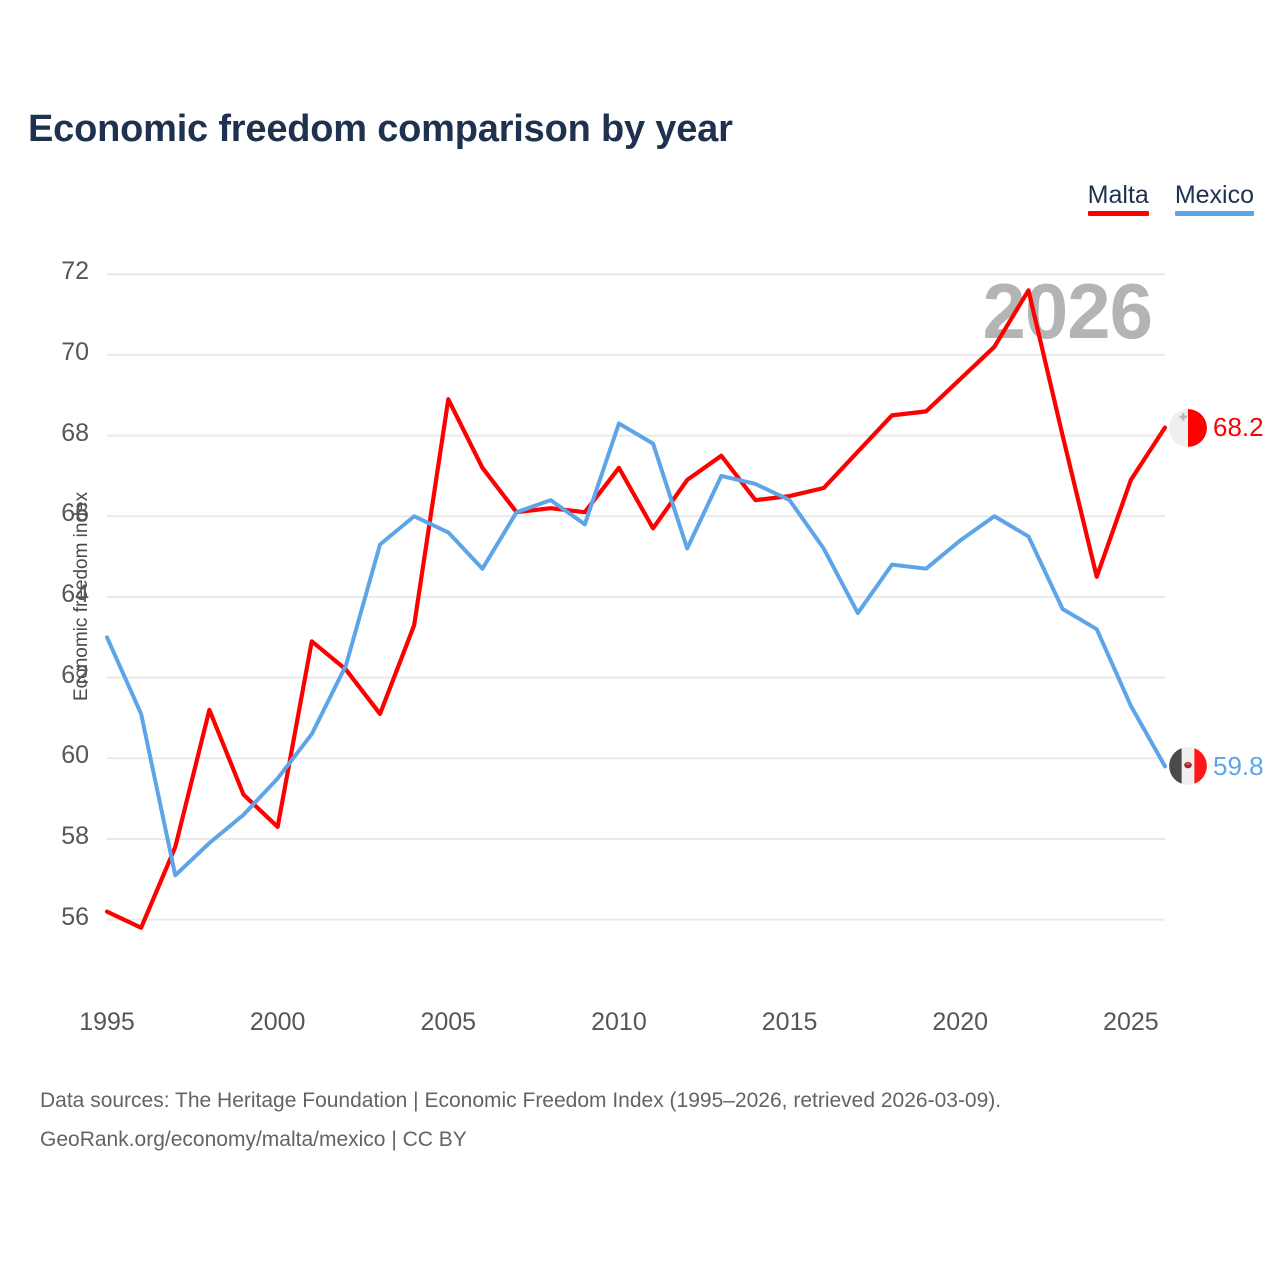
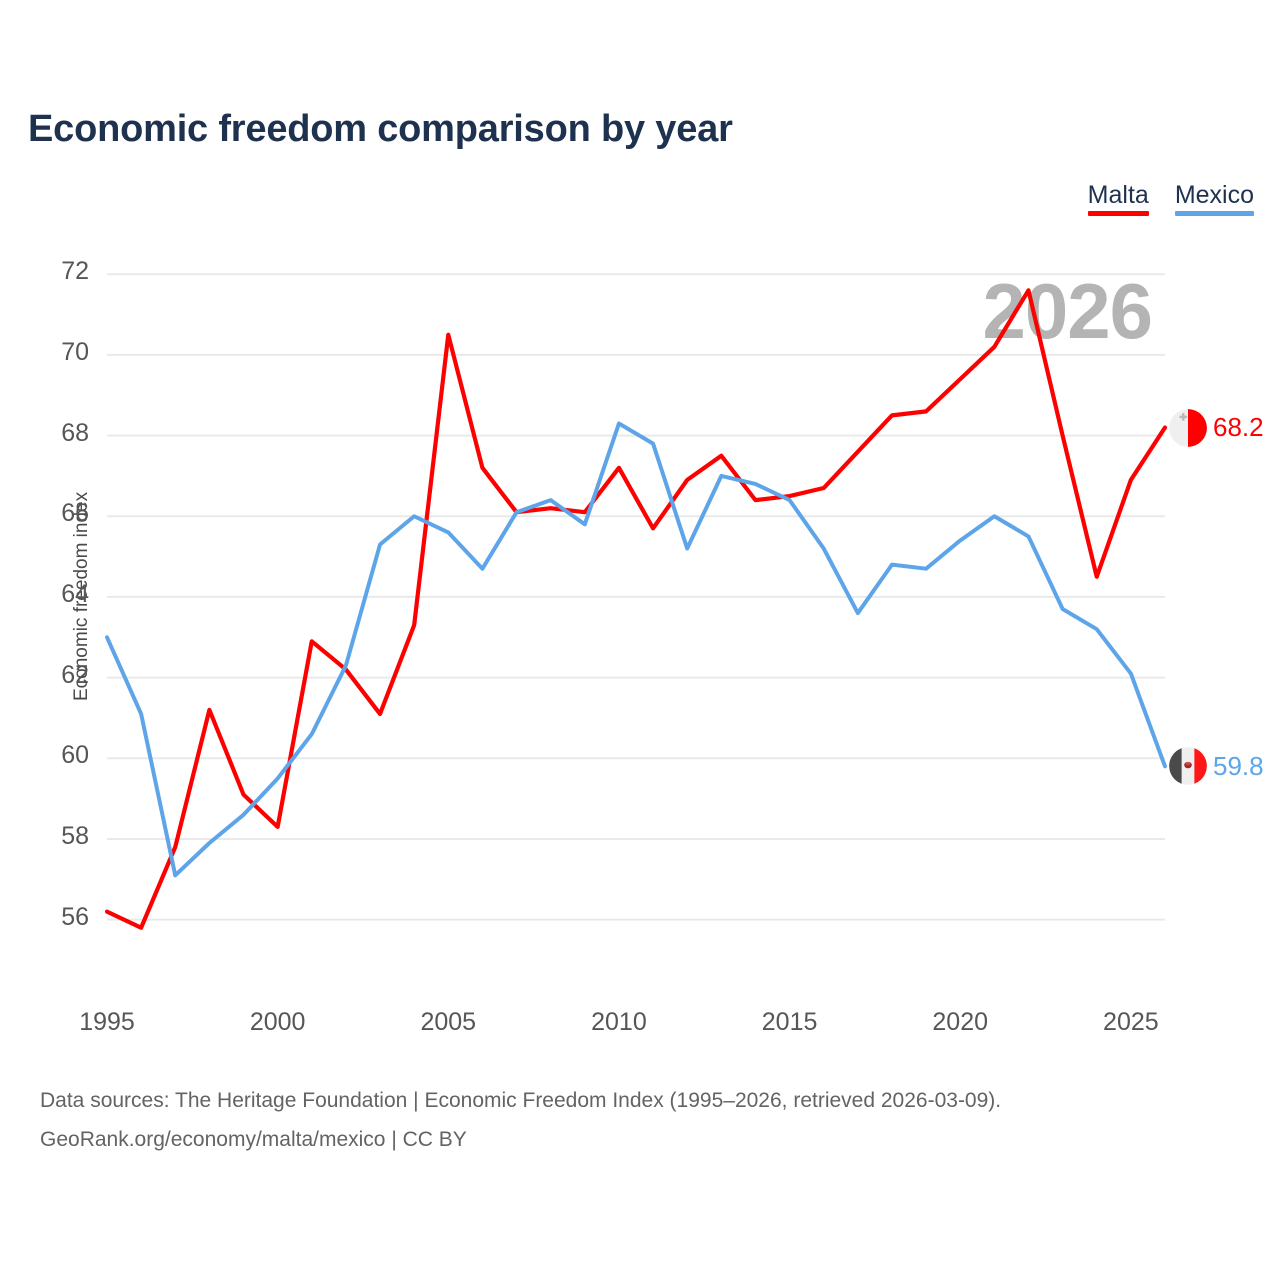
Malta/2005: 68.9 -> 70.5
Mexico/2025: 61.3 -> 62.1
